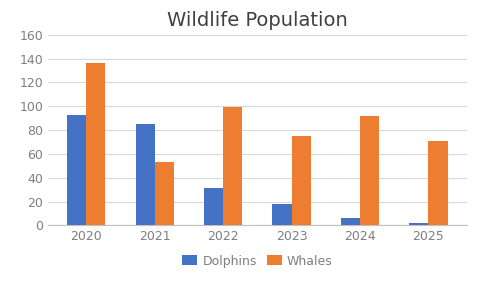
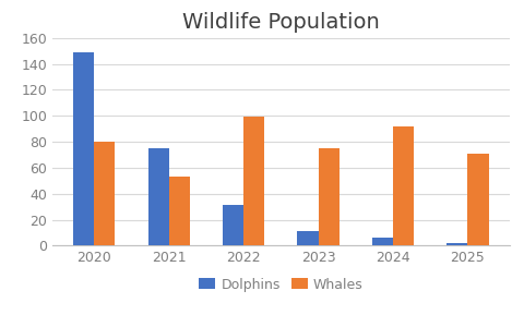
Dolphins/2020: 93 -> 149
Whales/2020: 136 -> 80
Dolphins/2021: 85 -> 75
Dolphins/2023: 18 -> 11
